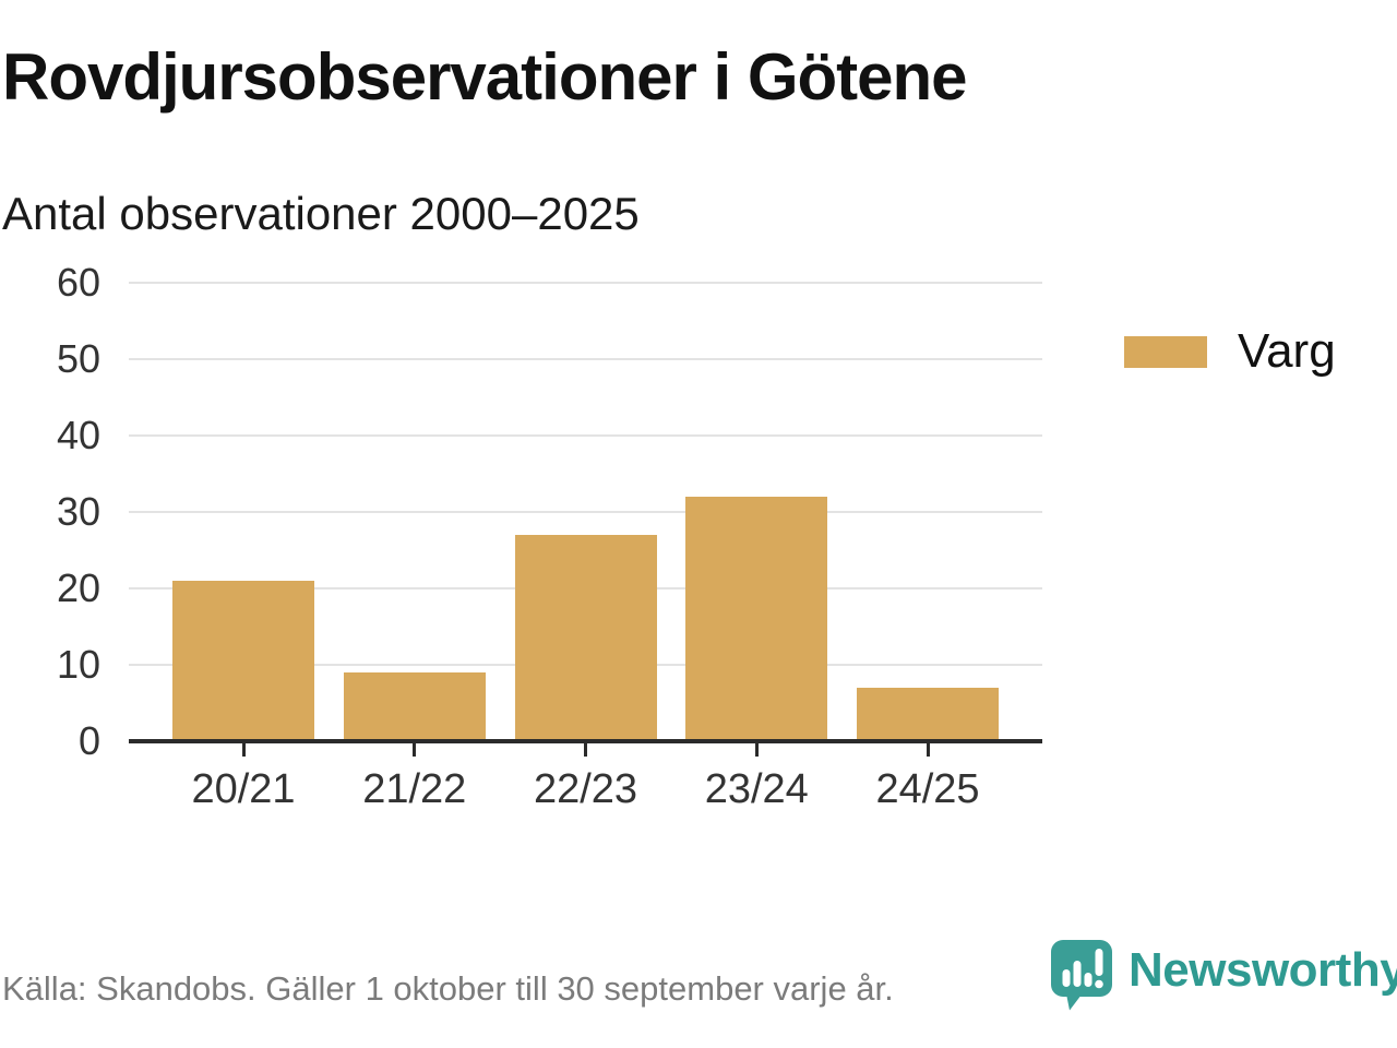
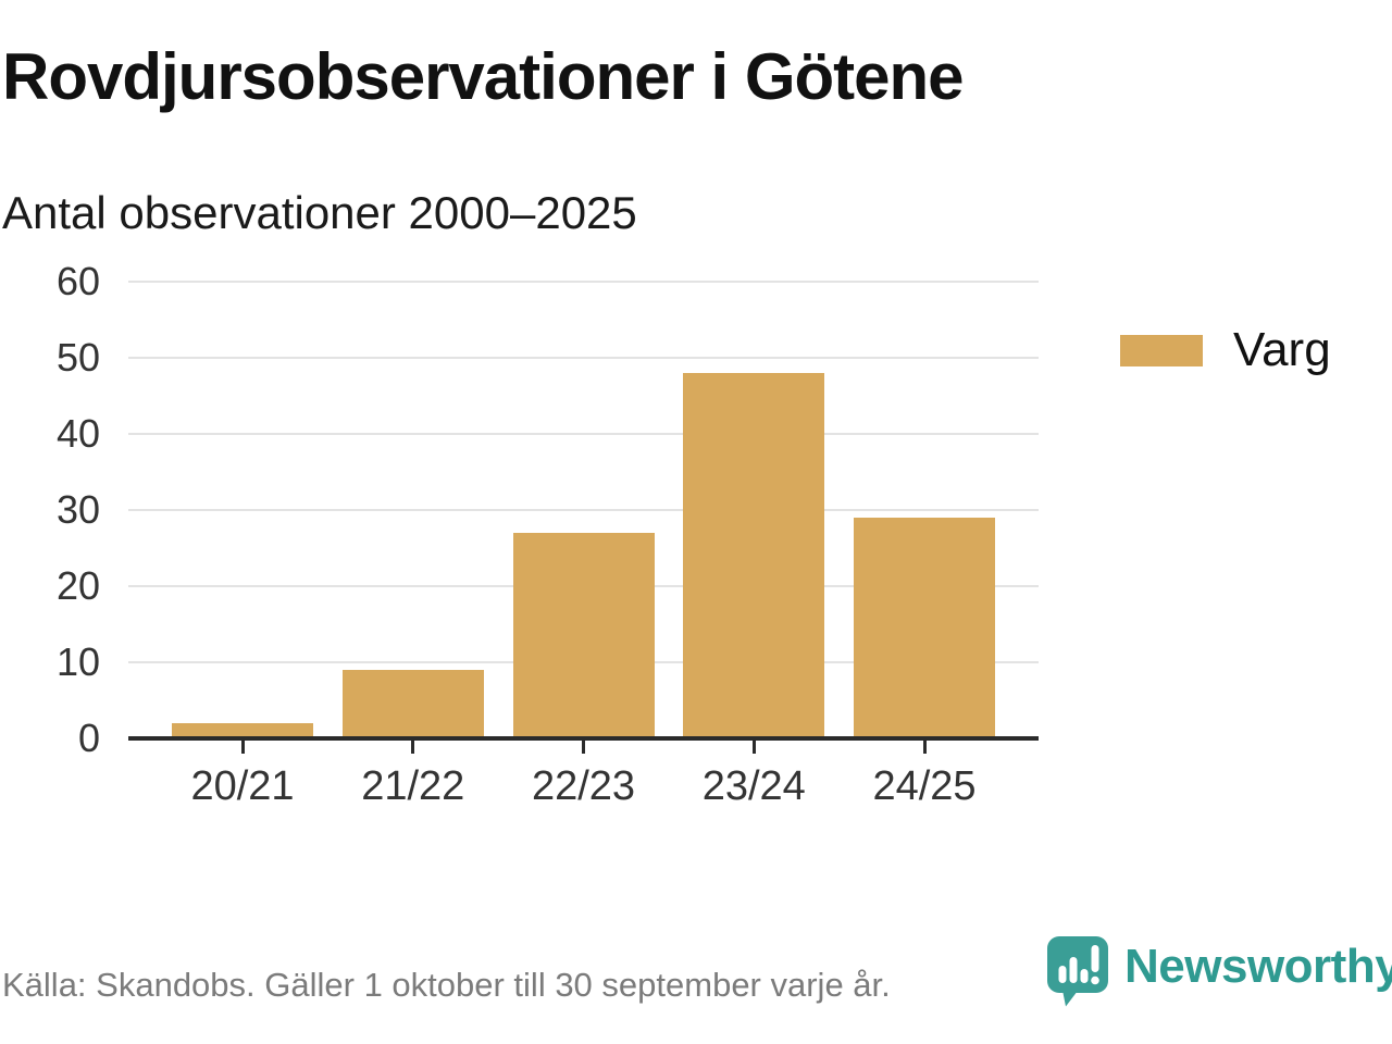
20/21: 21 -> 2
23/24: 32 -> 48
24/25: 7 -> 29
